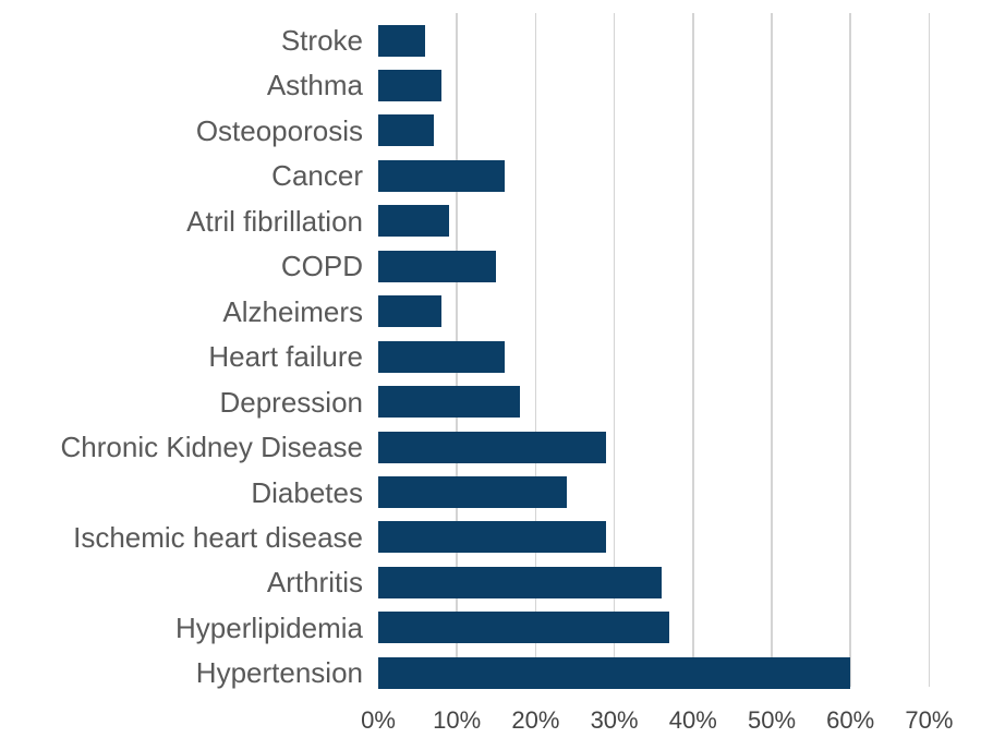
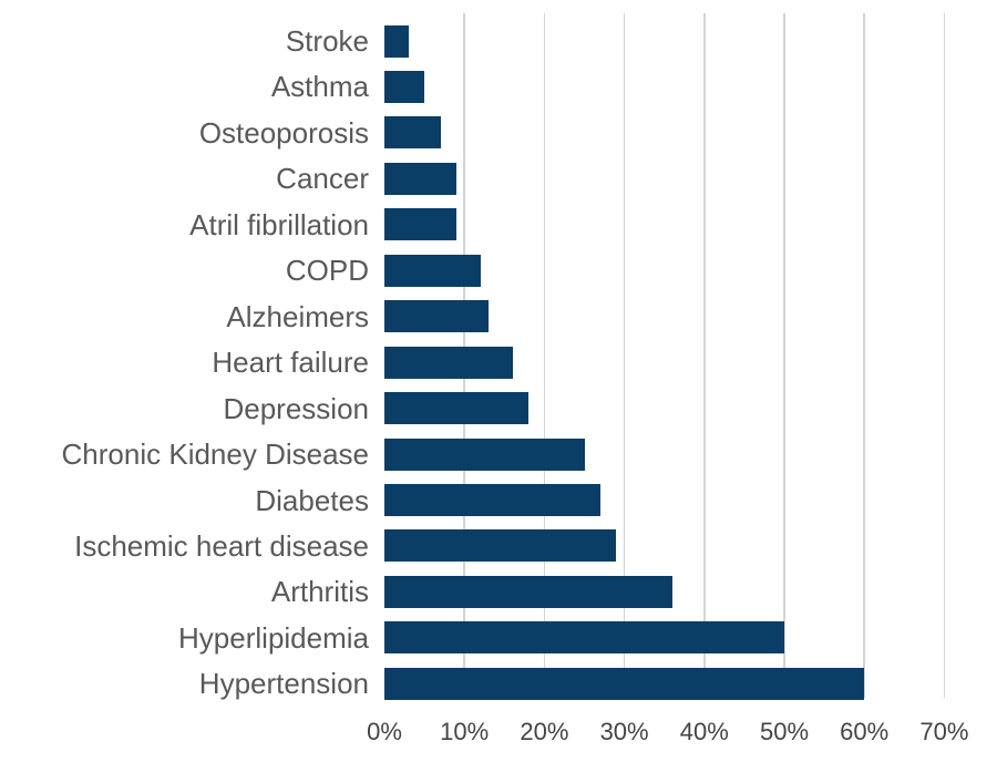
Stroke: 6% -> 3%
Asthma: 8% -> 5%
Cancer: 16% -> 9%
COPD: 15% -> 12%
Alzheimers: 8% -> 13%
Chronic Kidney Disease: 29% -> 25%
Diabetes: 24% -> 27%
Hyperlipidemia: 37% -> 50%
